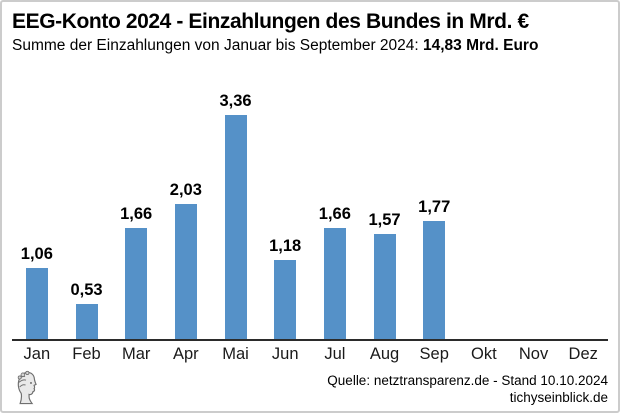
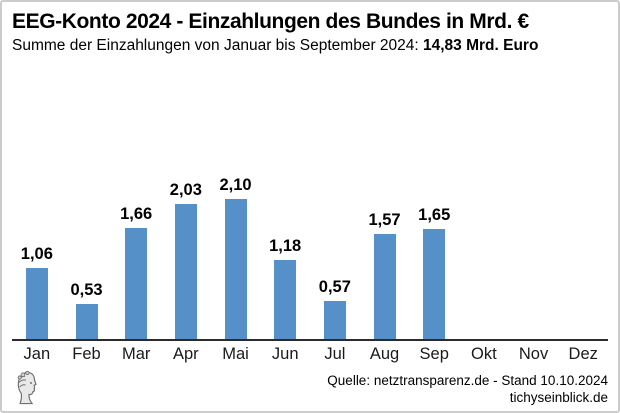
Mai: 3,36 -> 2,10
Jul: 1,66 -> 0,57
Sep: 1,77 -> 1,65
